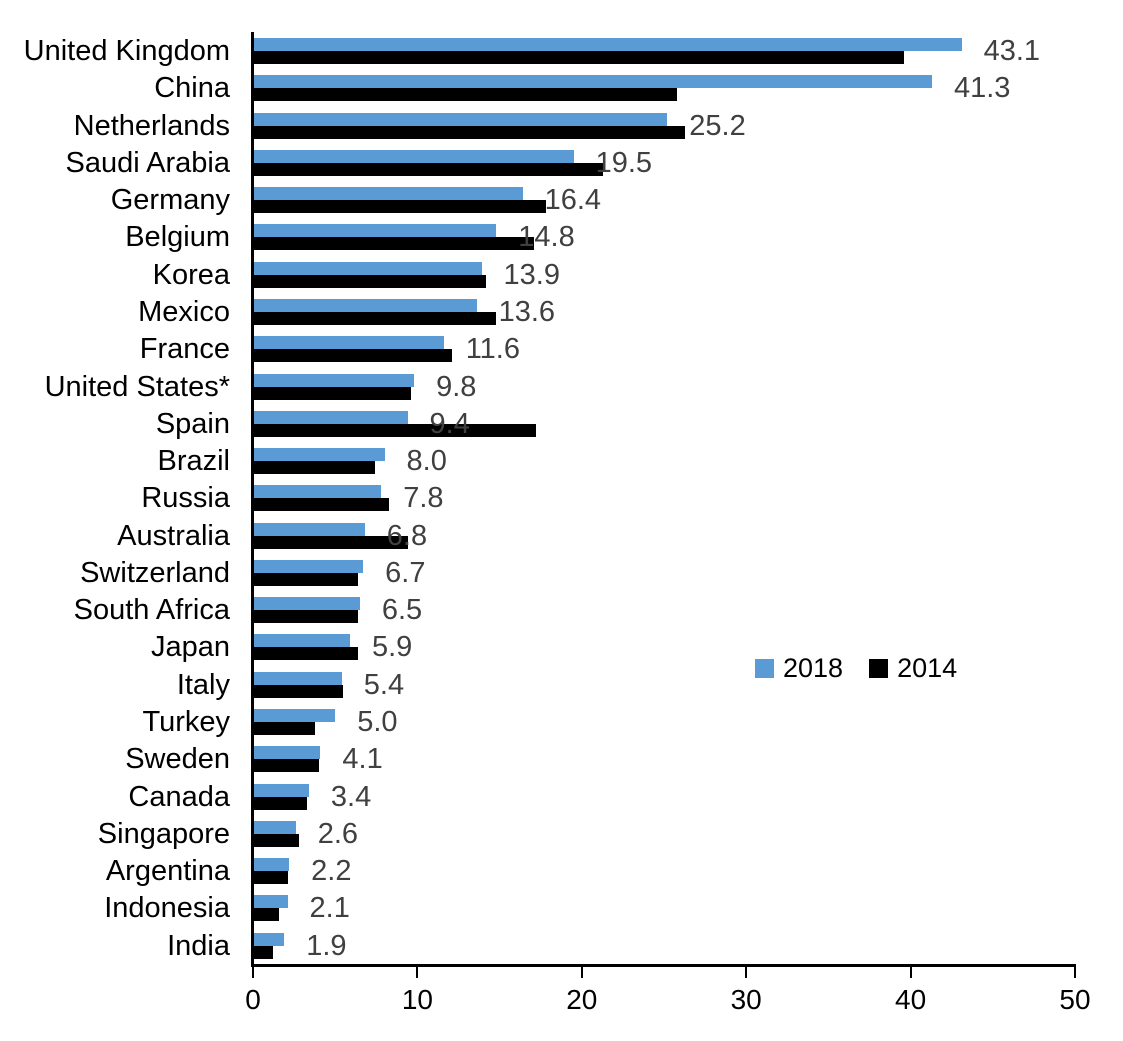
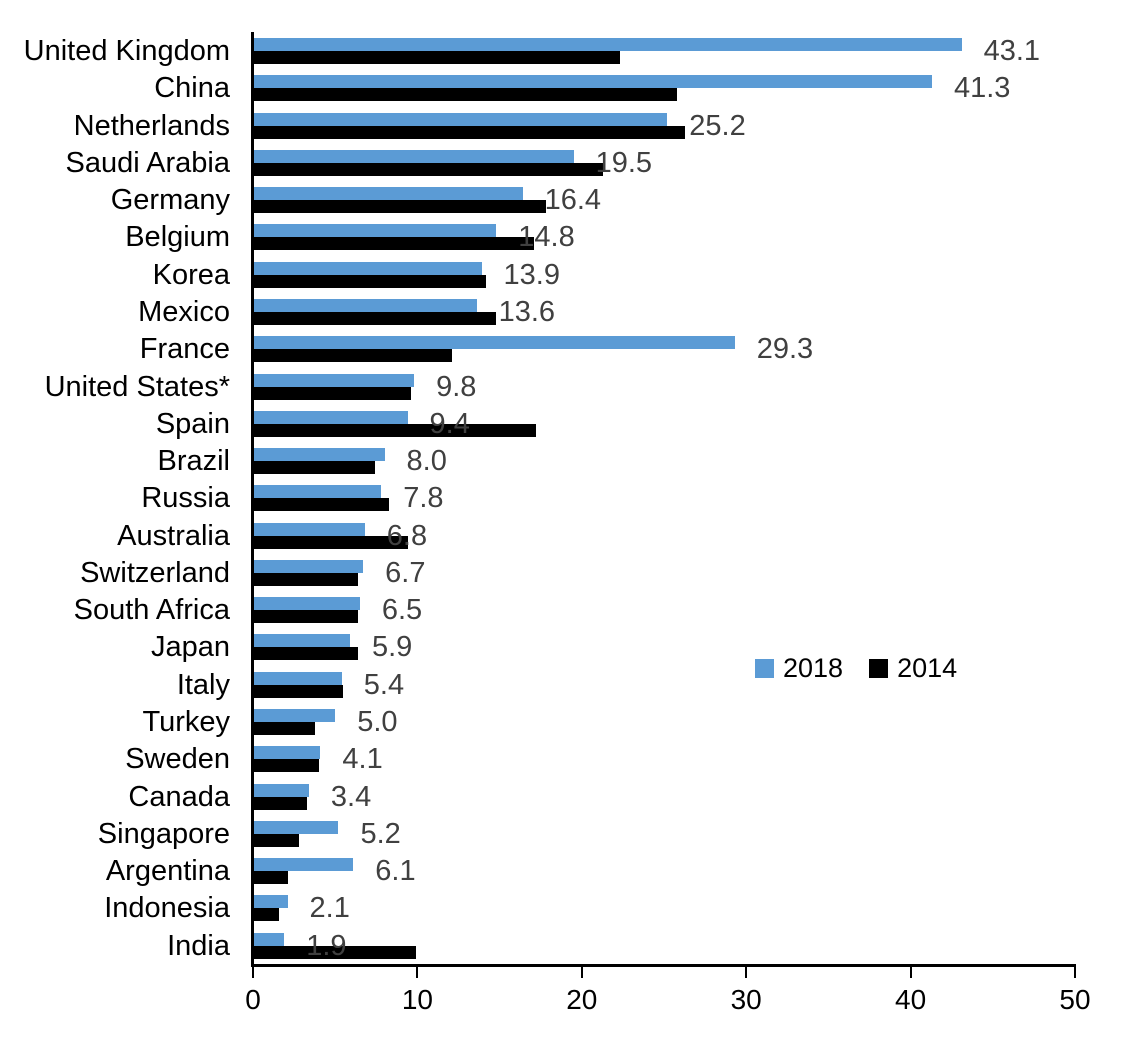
2014/United Kingdom: 39.6 -> 22.3
2018/France: 11.6 -> 29.3
2018/Singapore: 2.6 -> 5.2
2018/Argentina: 2.2 -> 6.1
2014/India: 1.2 -> 9.9
